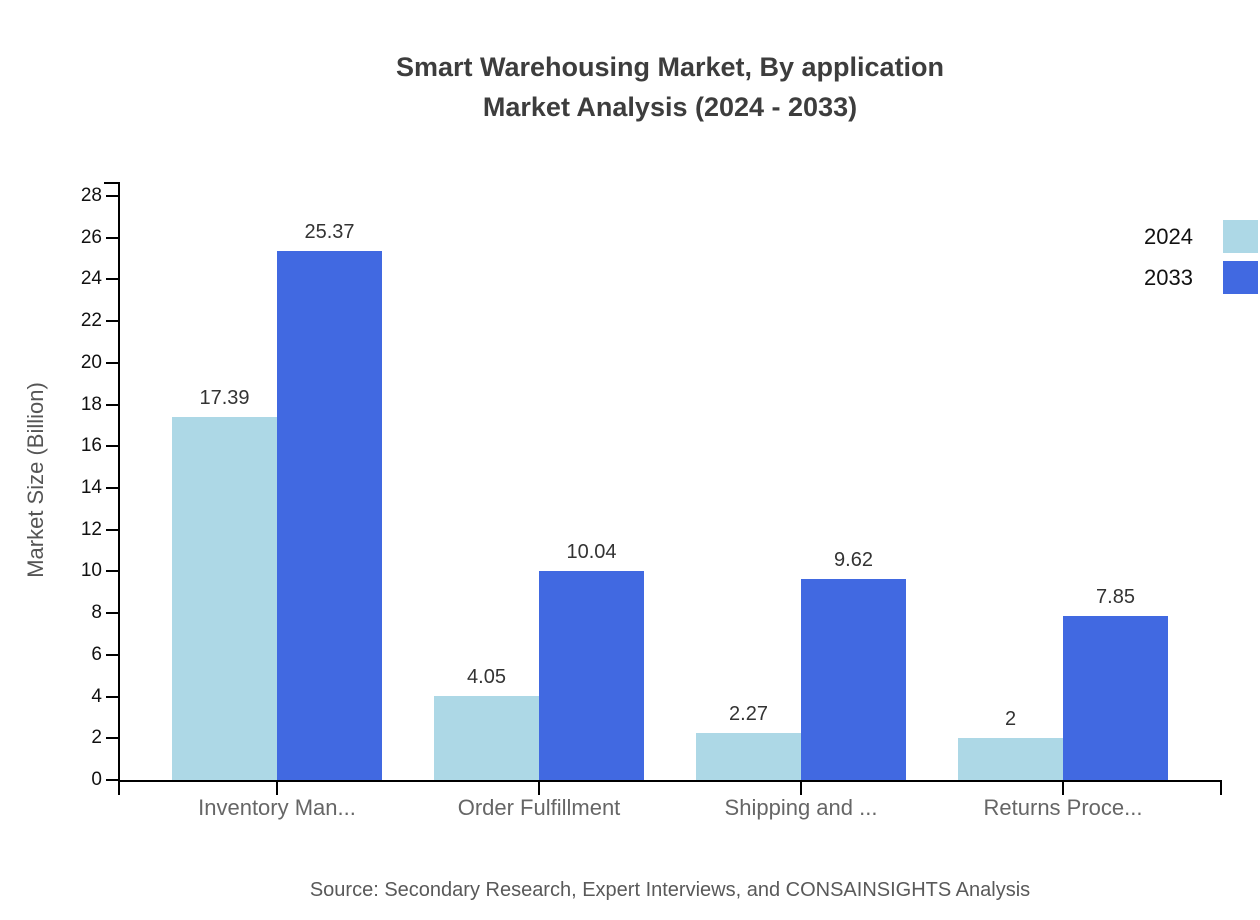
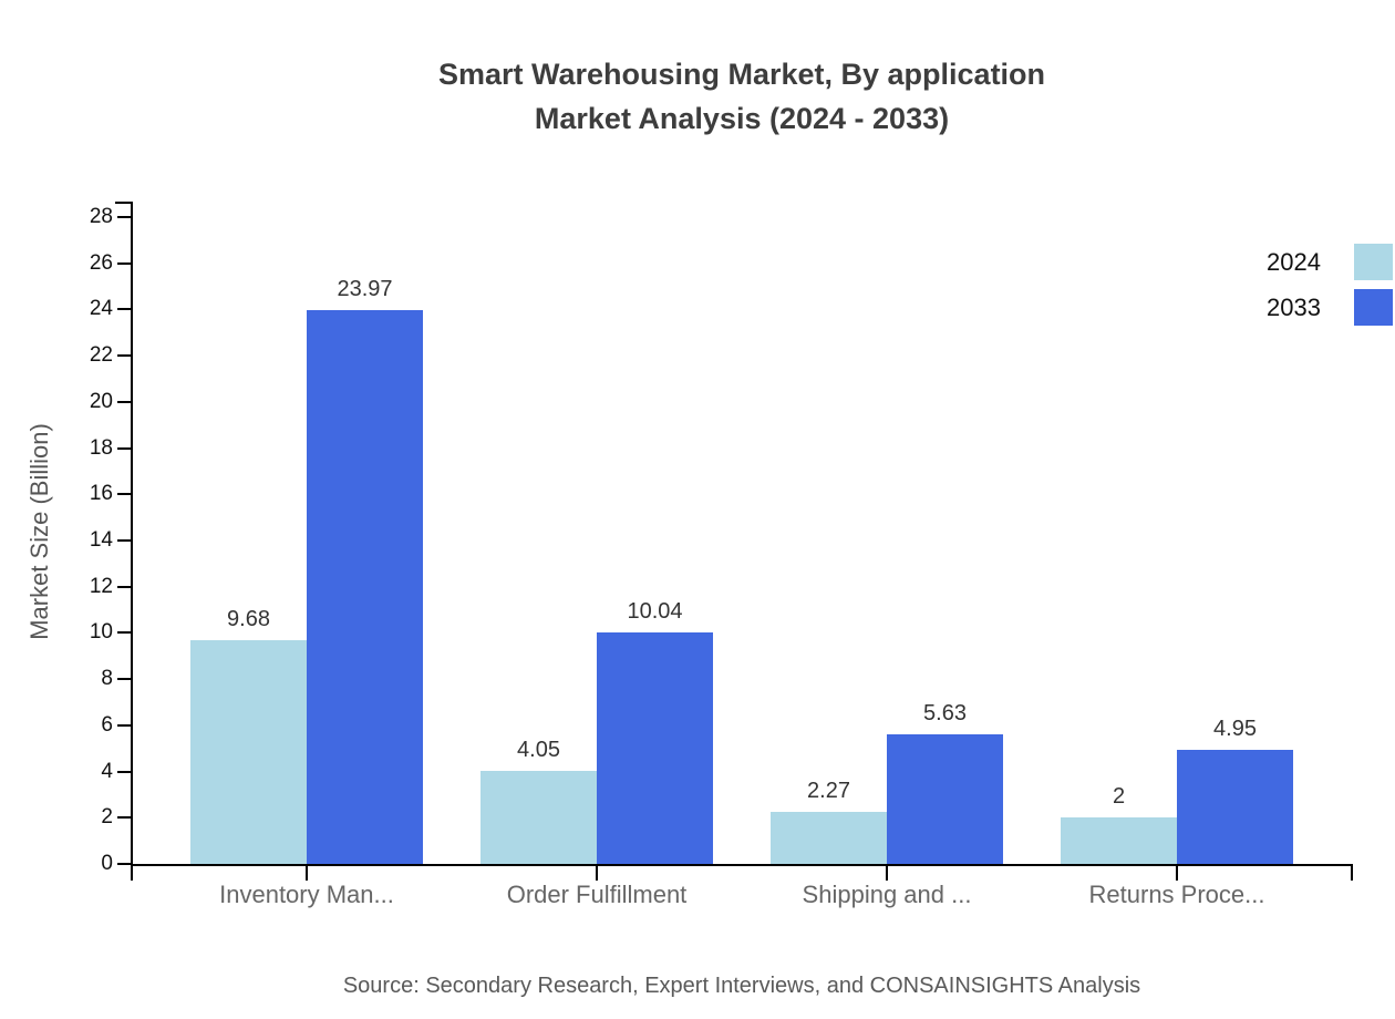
2024/Inventory Man...: 17.39 -> 9.68
2033/Inventory Man...: 25.37 -> 23.97
2033/Shipping and ...: 9.62 -> 5.63
2033/Returns Proce...: 7.85 -> 4.95
